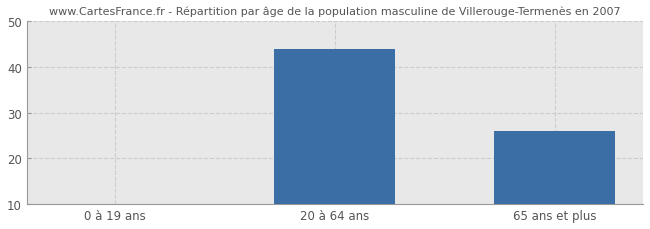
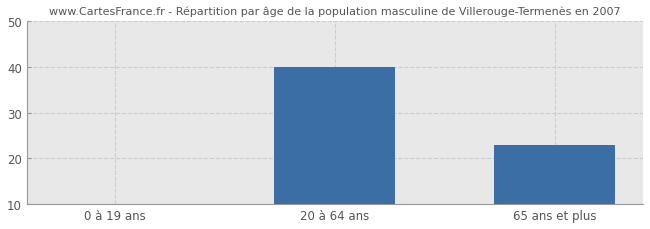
20 à 64 ans: 44 -> 40
65 ans et plus: 26 -> 23
